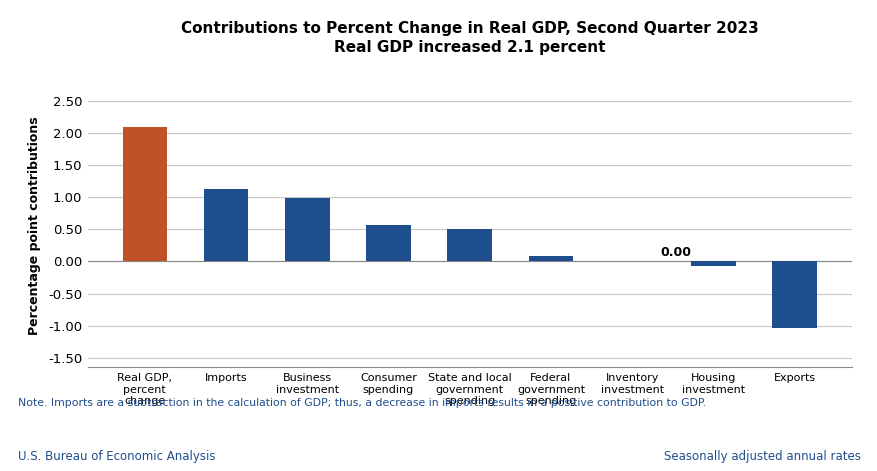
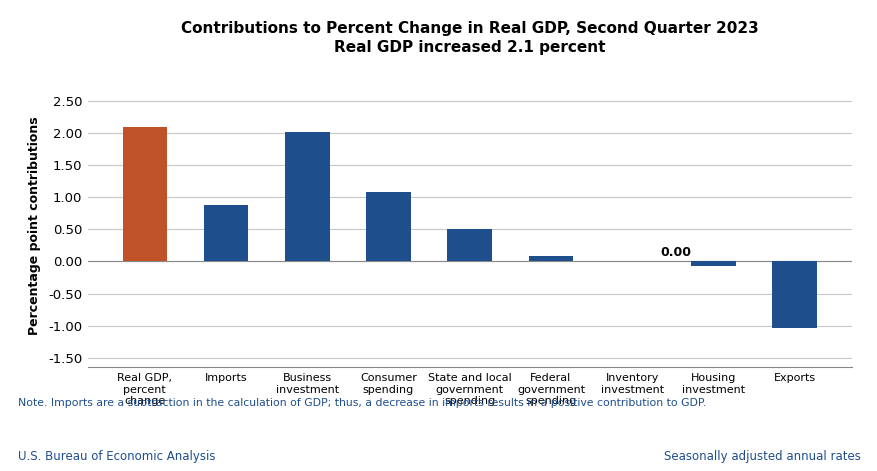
Imports: 1.13 -> 0.88
Business investment: 0.98 -> 2.02
Consumer spending: 0.57 -> 1.08
